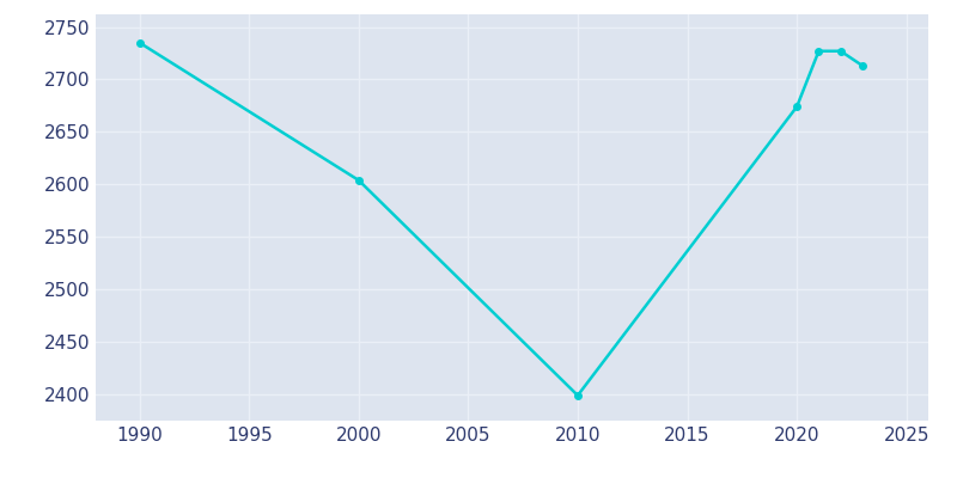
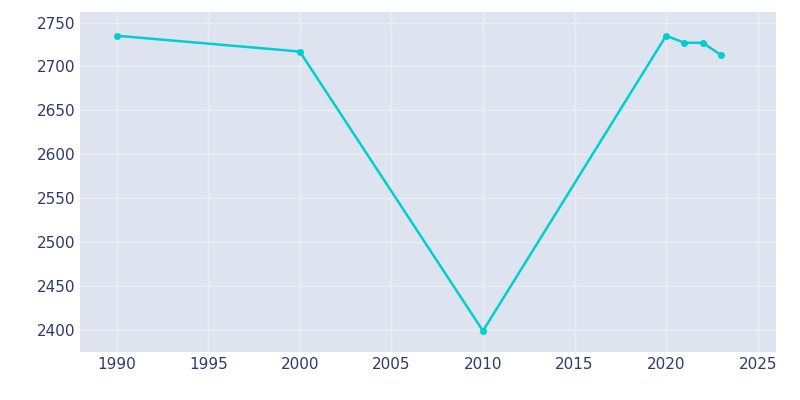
2000: 2604 -> 2717
2020: 2674 -> 2735
